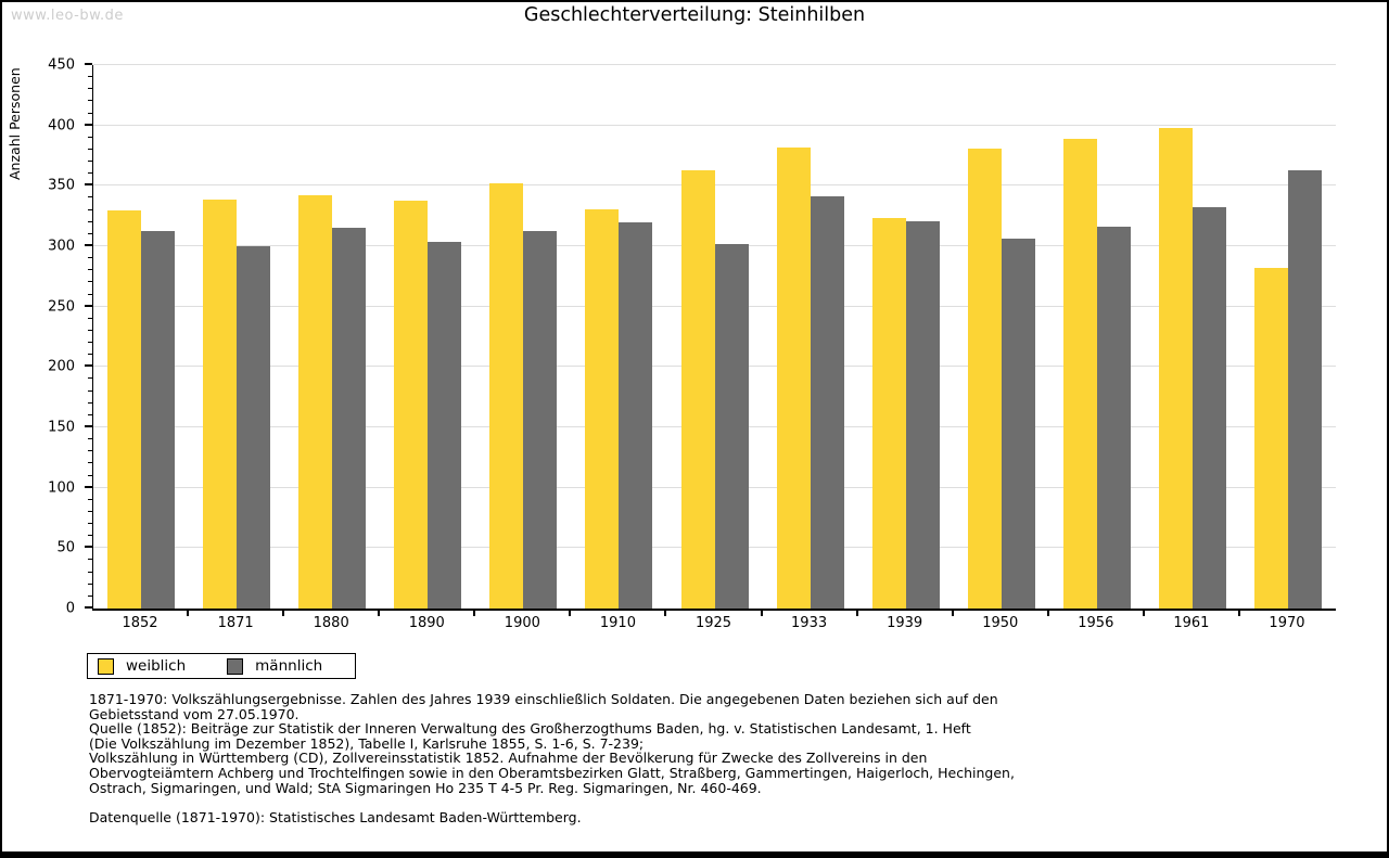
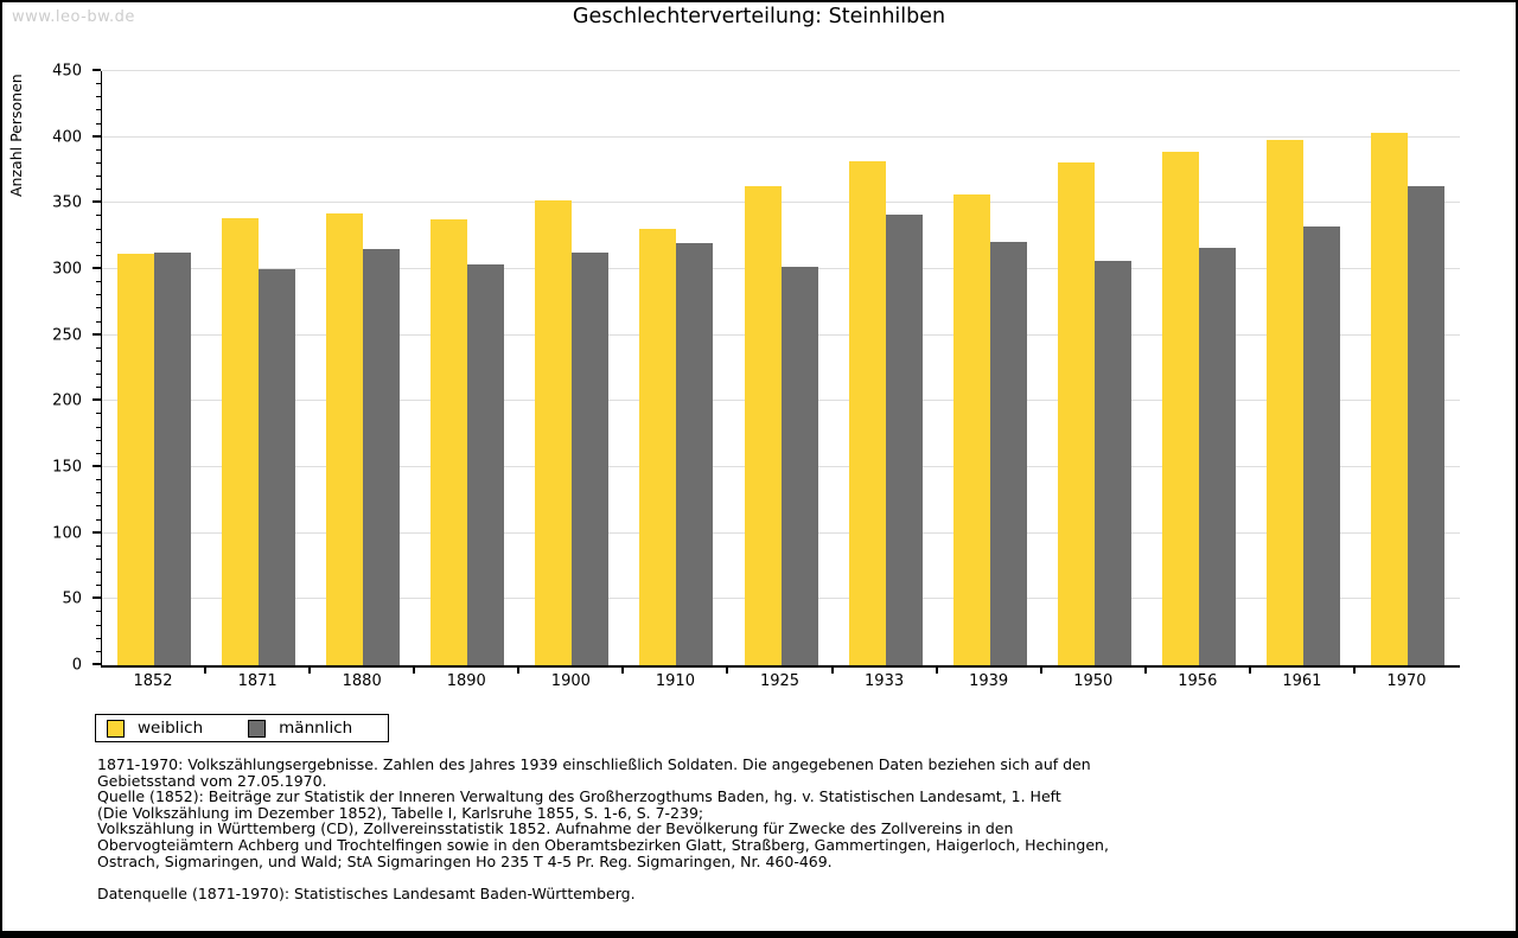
weiblich/1852: 330 -> 312
weiblich/1939: 323 -> 357
weiblich/1970: 282 -> 403
